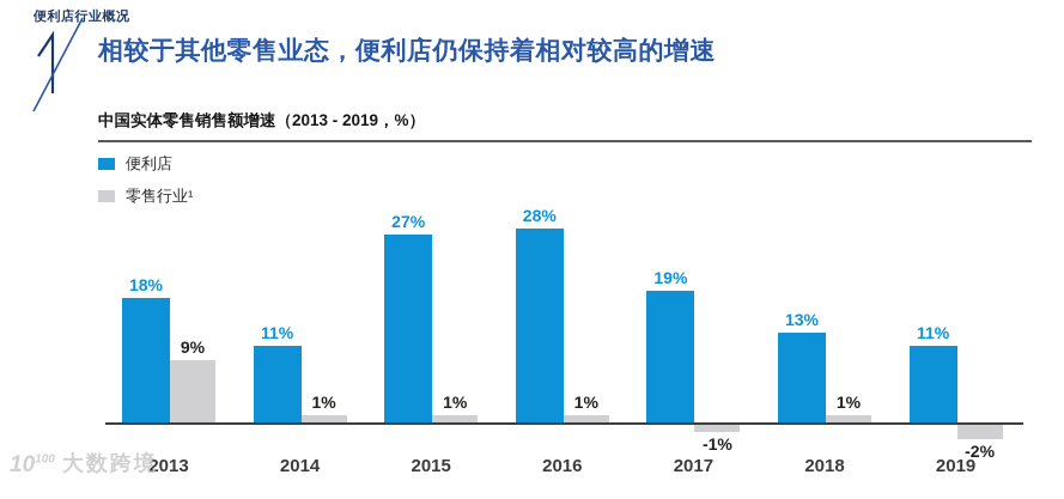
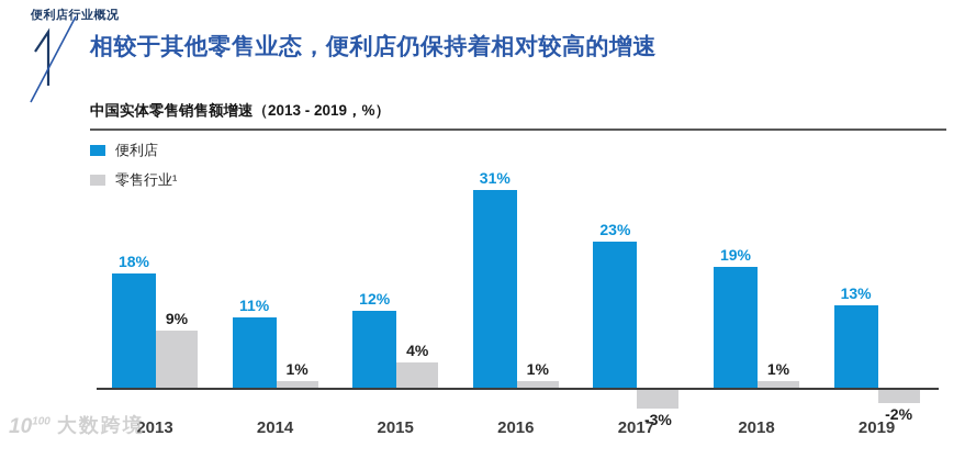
便利店/2015: 27% -> 12%
零售行业¹/2015: 1% -> 4%
便利店/2016: 28% -> 31%
便利店/2017: 19% -> 23%
零售行业¹/2017: -1% -> -3%
便利店/2018: 13% -> 19%
便利店/2019: 11% -> 13%
